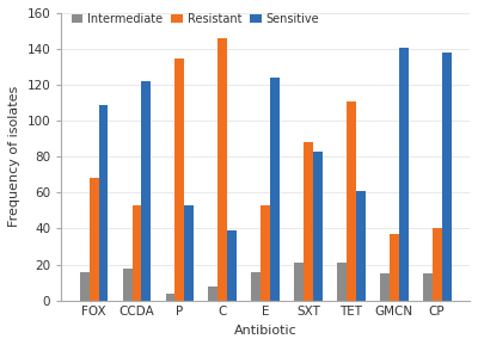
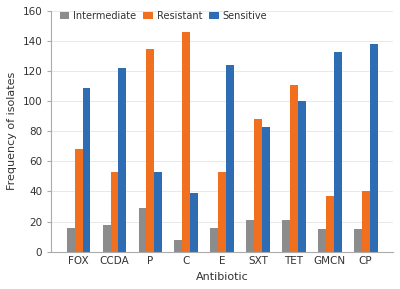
Intermediate/P: 4 -> 29
Sensitive/TET: 61 -> 100
Sensitive/GMCN: 141 -> 133
